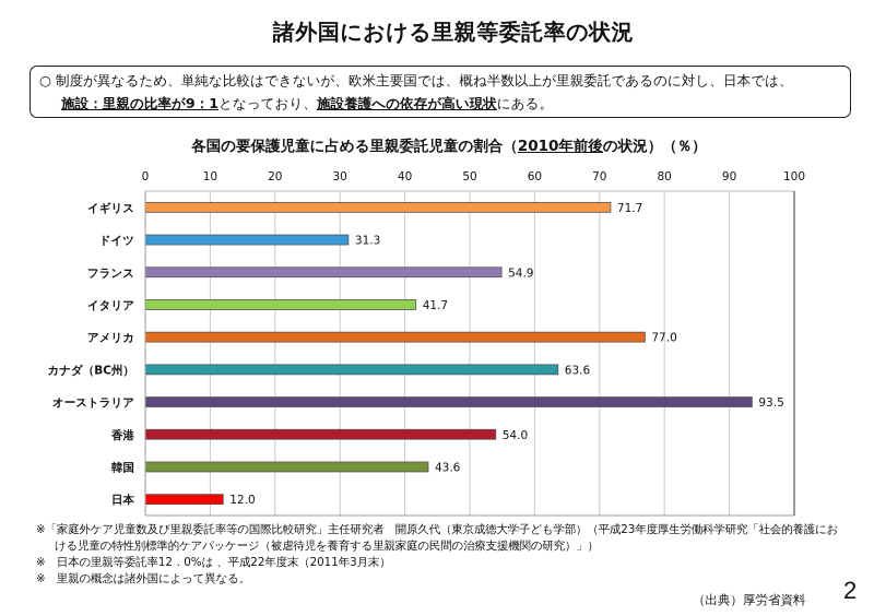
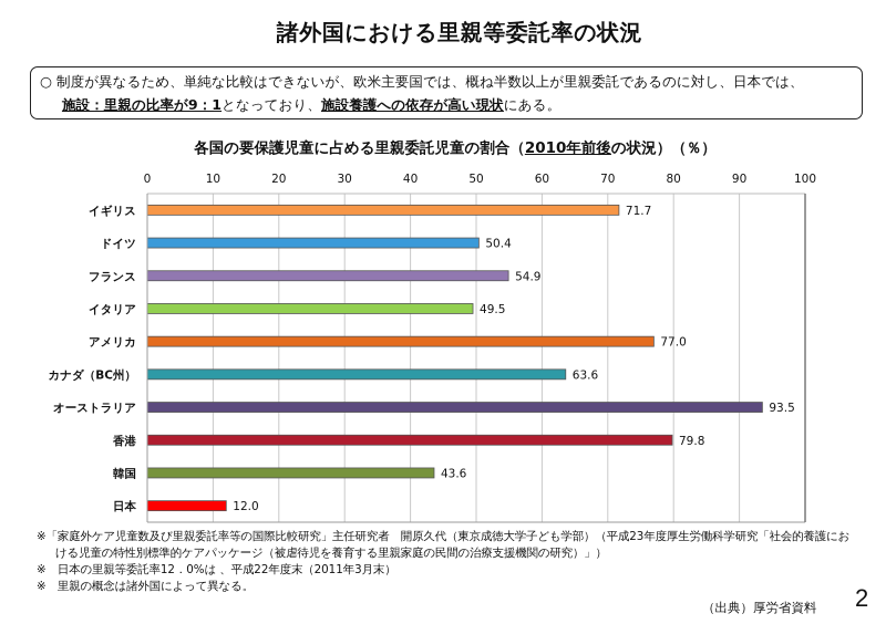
ドイツ: 31.3 -> 50.4
イタリア: 41.7 -> 49.5
香港: 54.0 -> 79.8
